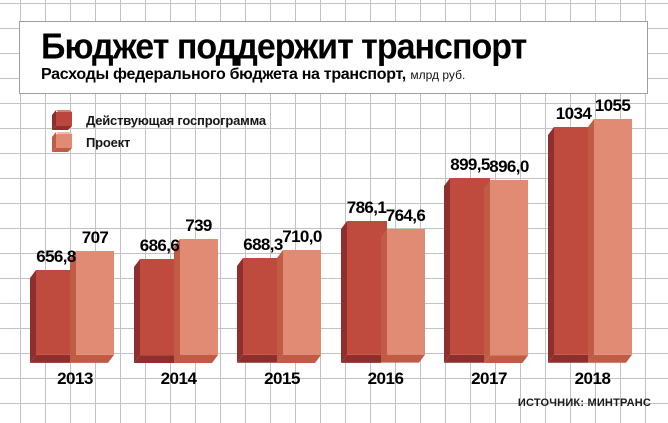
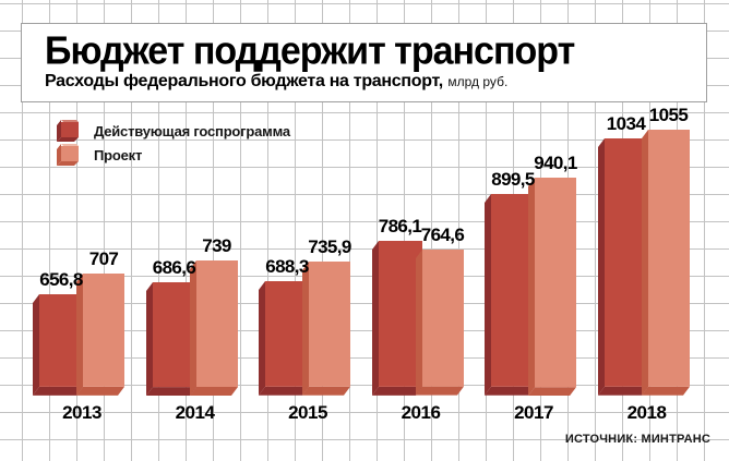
Проект/2015: 710,0 -> 735,9
Проект/2017: 896,0 -> 940,1
